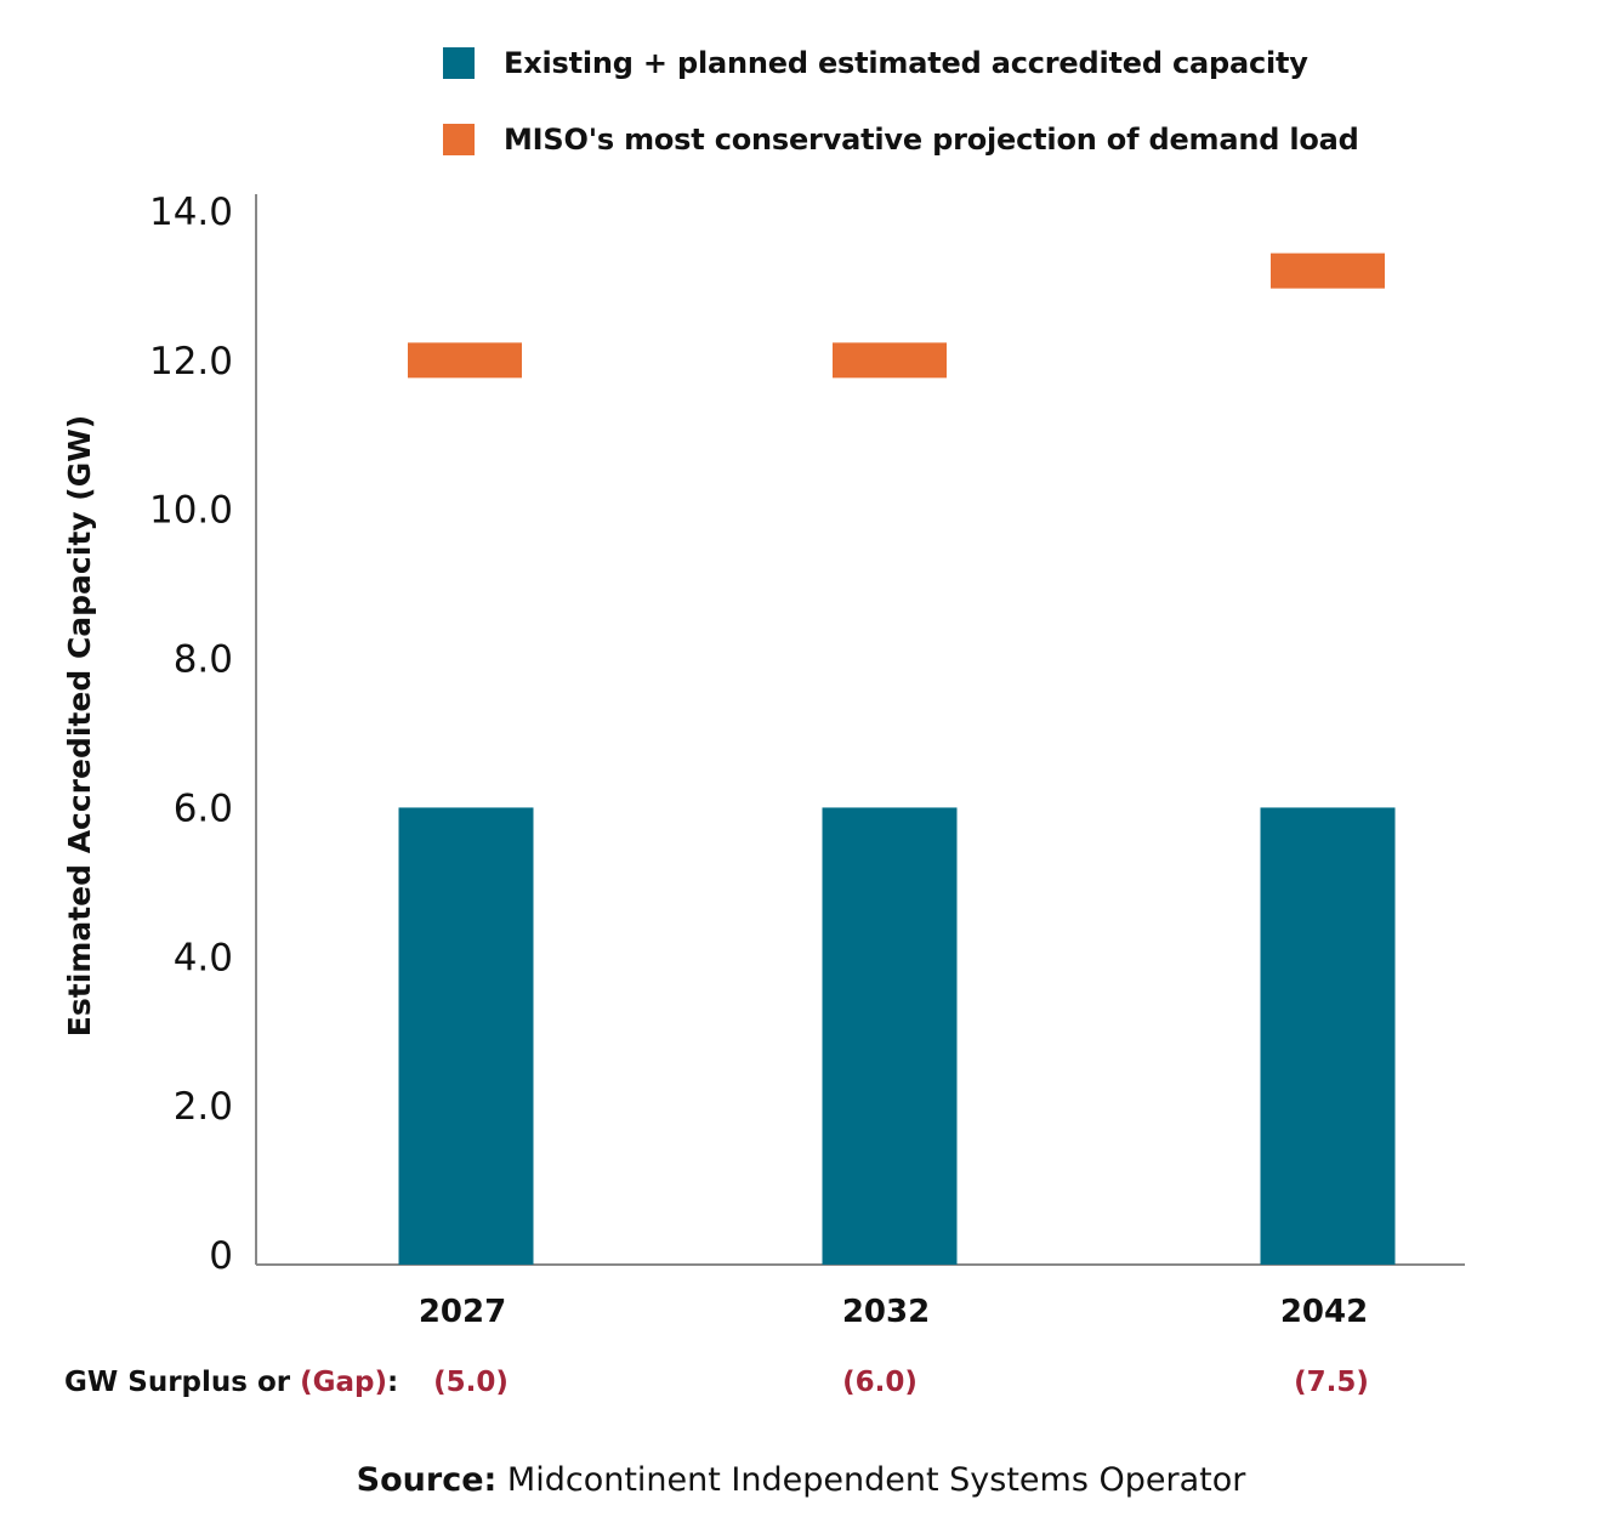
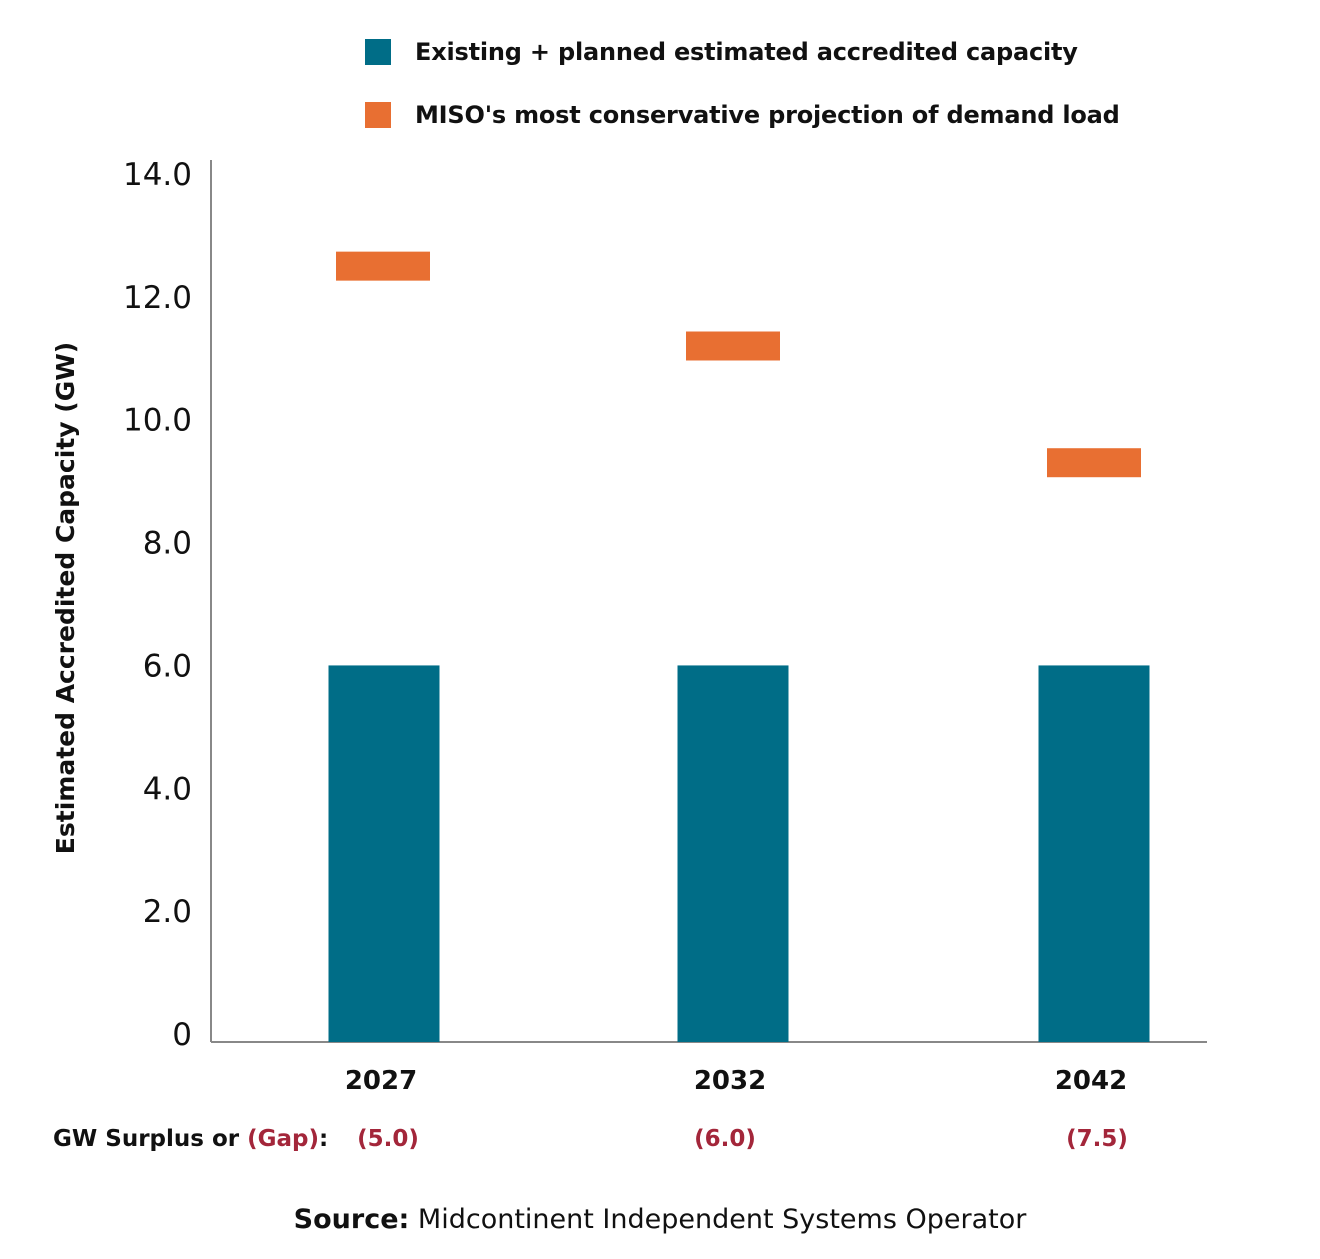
MISO's most conservative projection of demand load/2027: 12.0 -> 12.5
MISO's most conservative projection of demand load/2032: 12.0 -> 11.2
MISO's most conservative projection of demand load/2042: 13.2 -> 9.3
